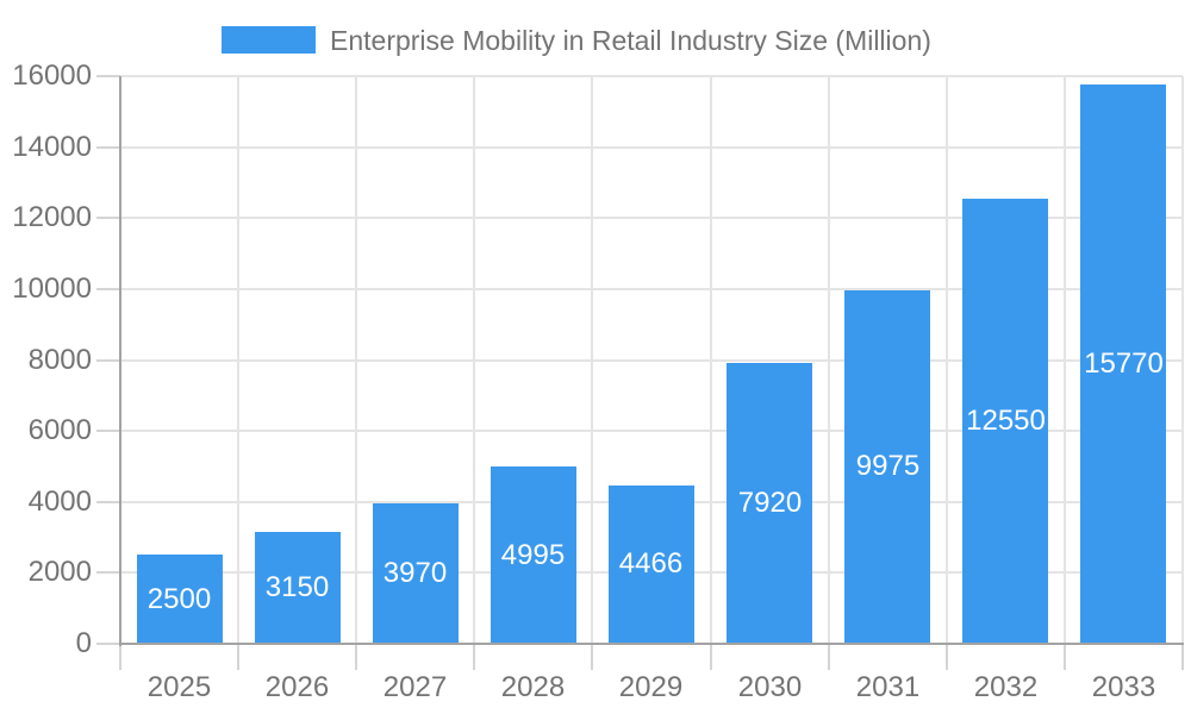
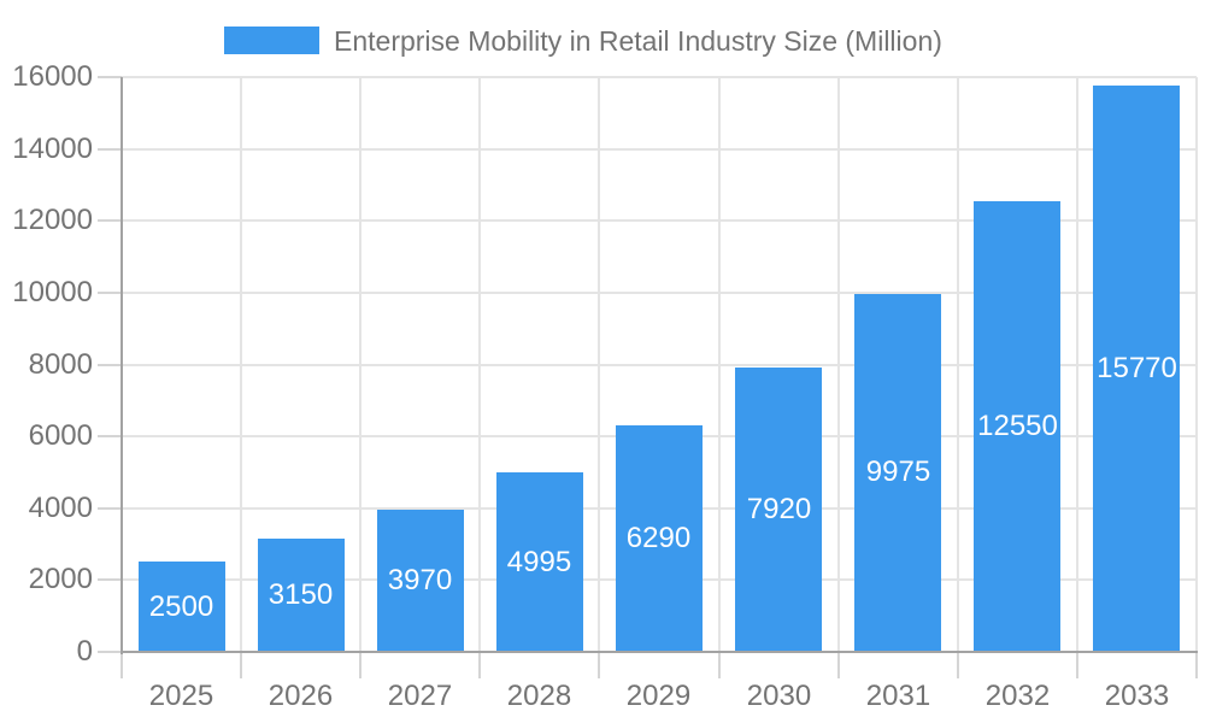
2029: 4466 -> 6290
